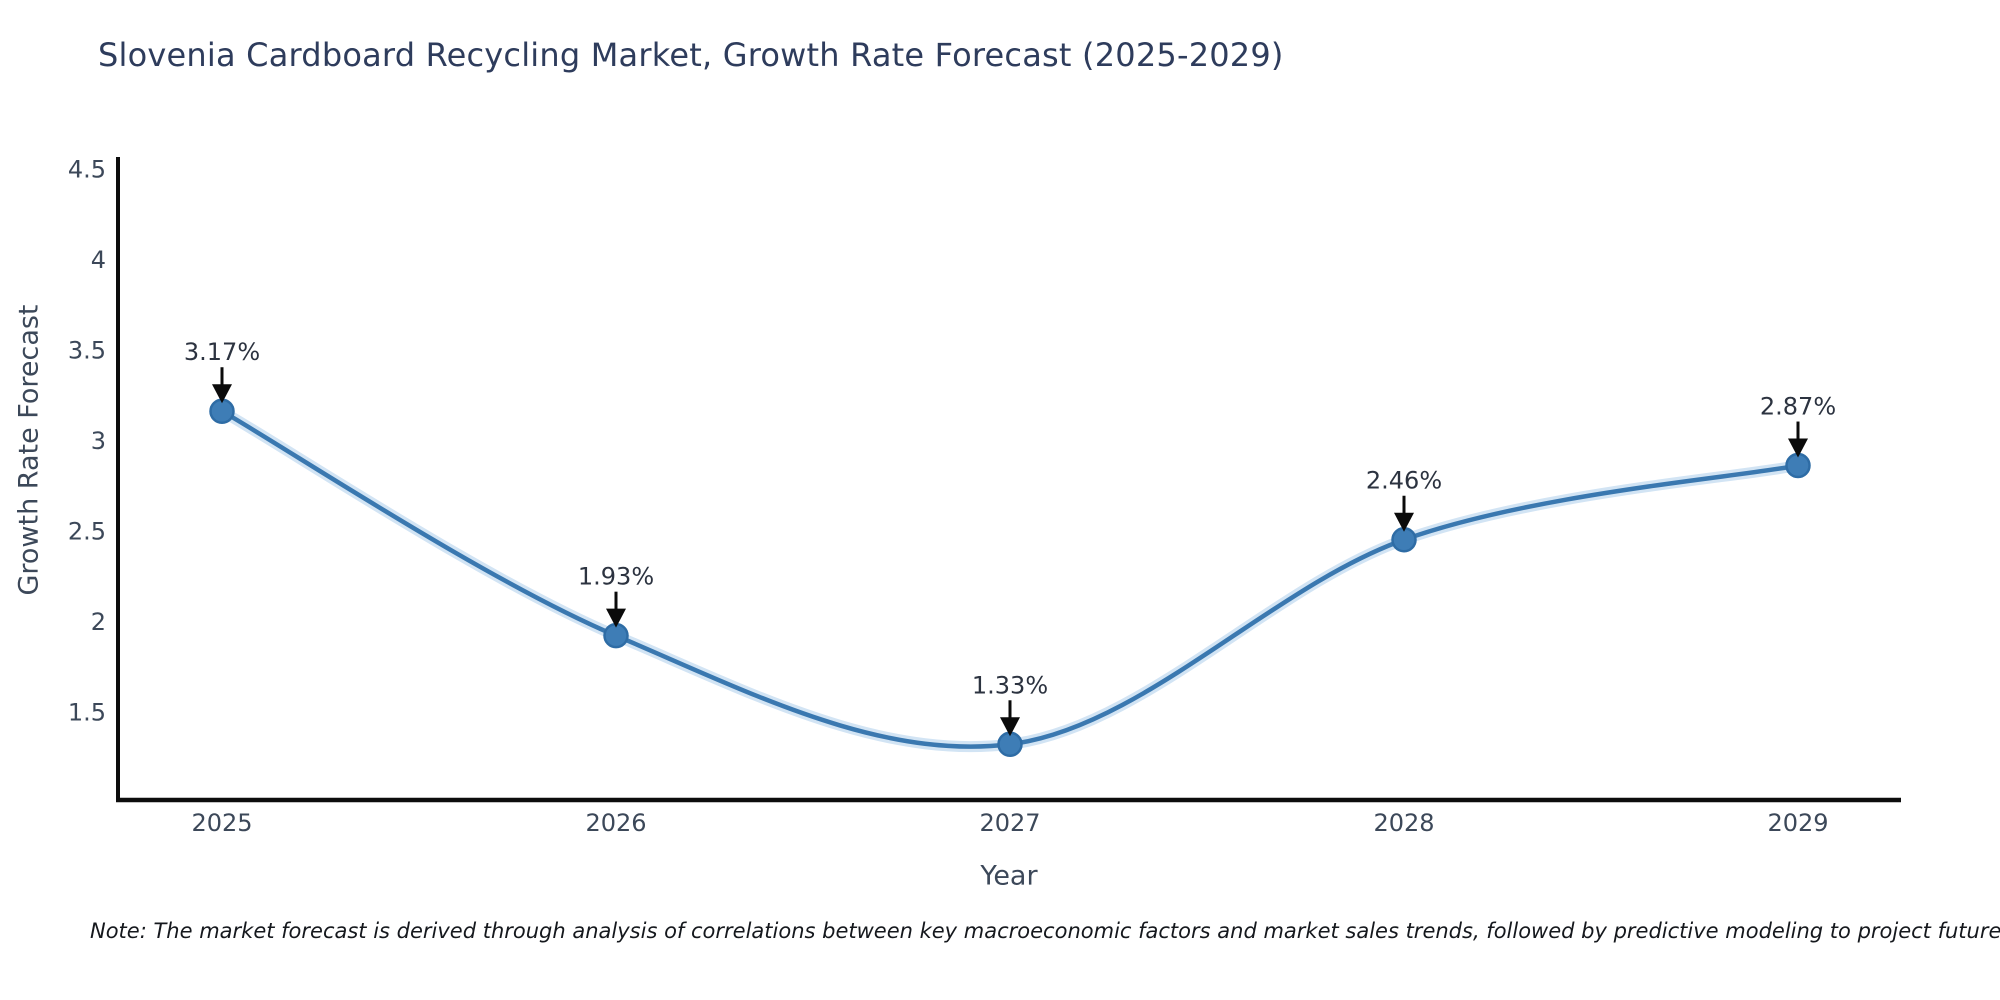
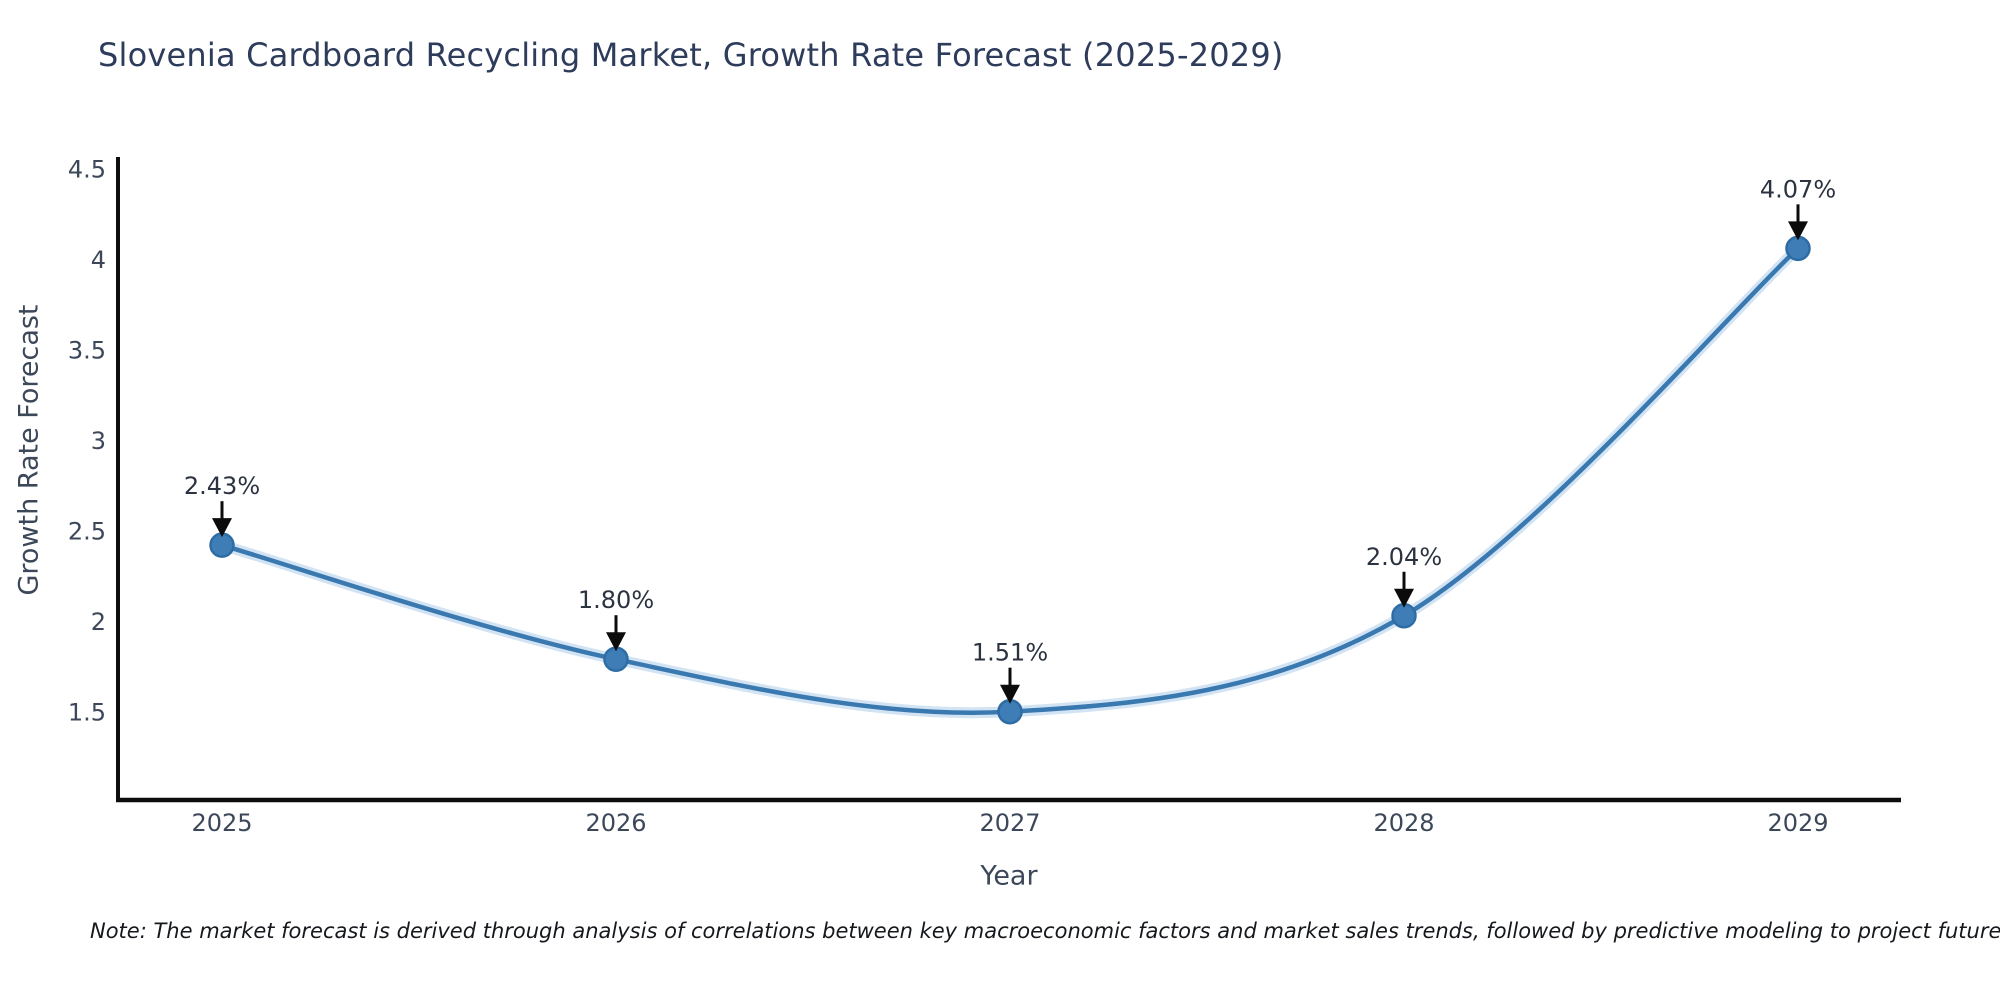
2025: 3.17% -> 2.43%
2026: 1.93% -> 1.80%
2027: 1.33% -> 1.51%
2028: 2.46% -> 2.04%
2029: 2.87% -> 4.07%
